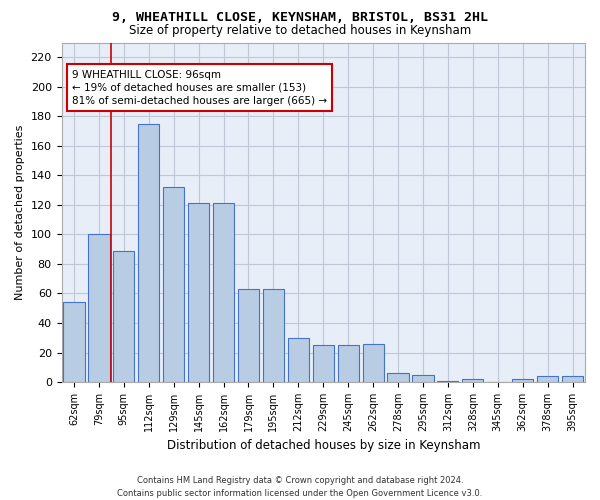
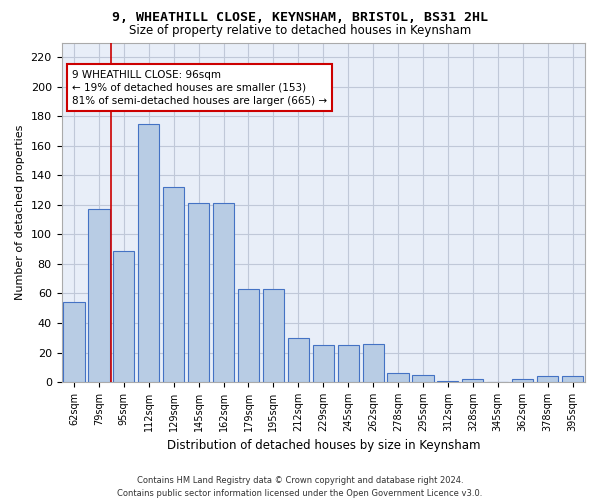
79sqm: 100 -> 117
